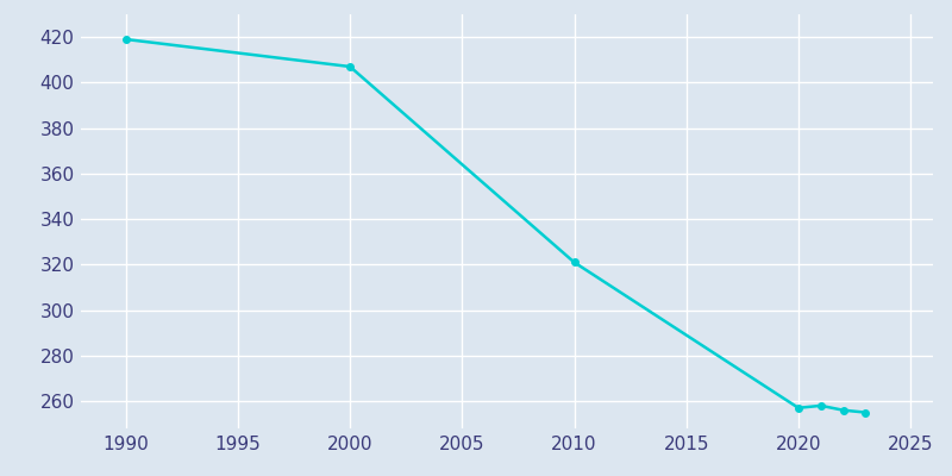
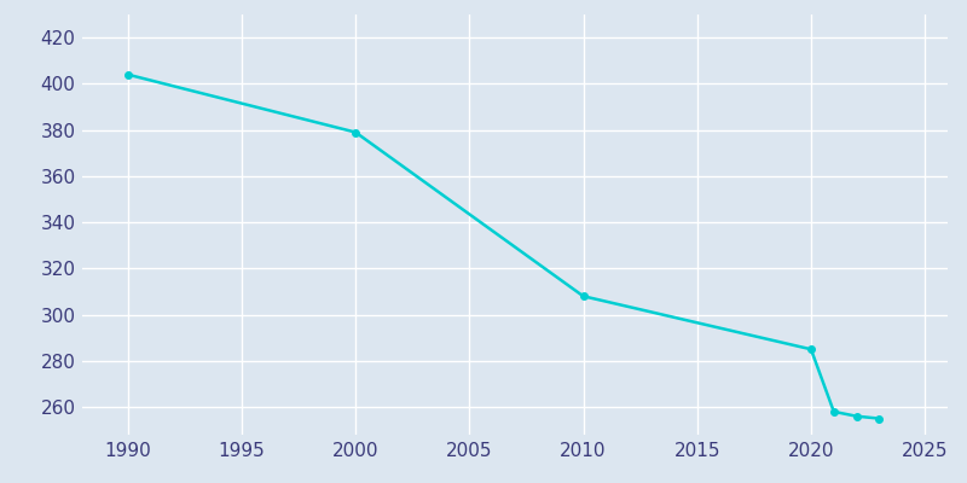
1990: 419 -> 404
2000: 407 -> 379
2010: 321 -> 308
2020: 257 -> 285
